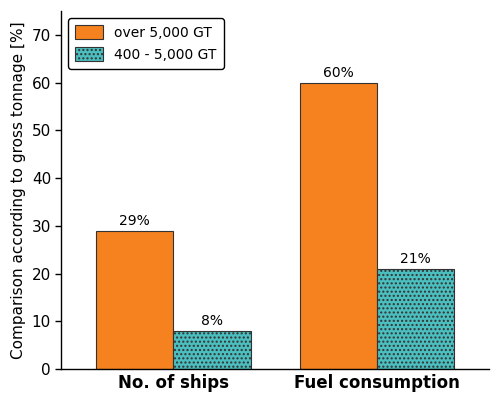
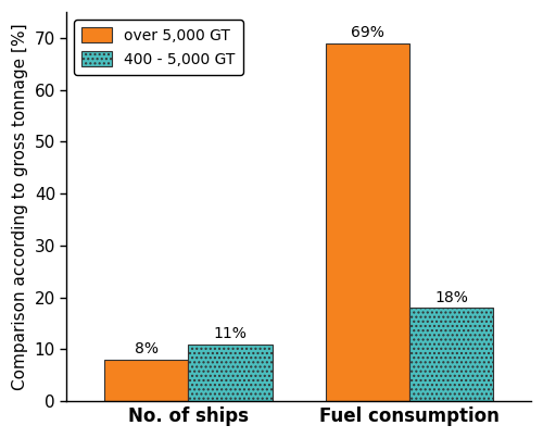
over 5,000 GT/No. of ships: 29% -> 8%
400 - 5,000 GT/No. of ships: 8% -> 11%
over 5,000 GT/Fuel consumption: 60% -> 69%
400 - 5,000 GT/Fuel consumption: 21% -> 18%
